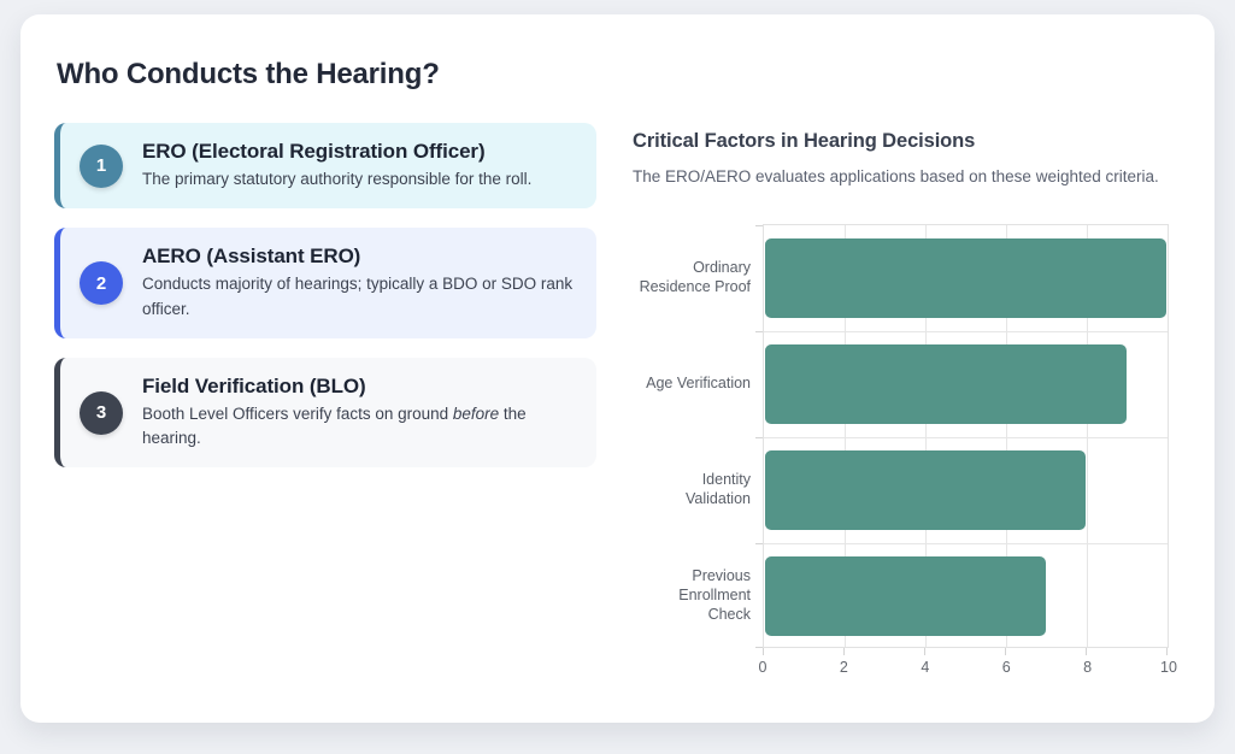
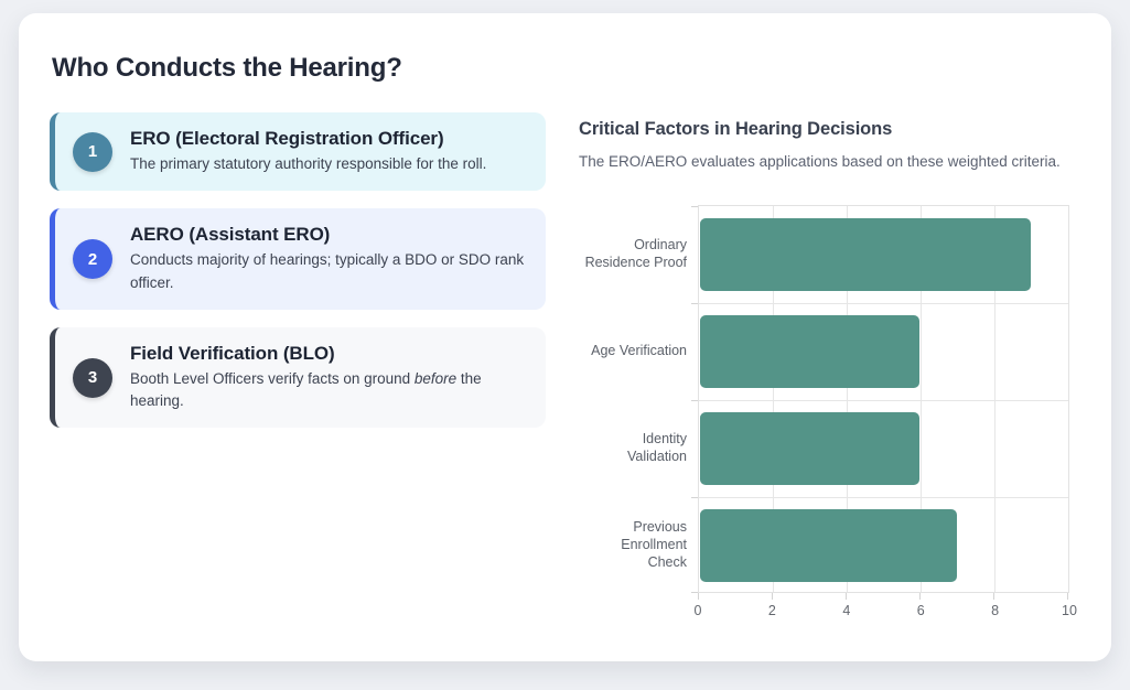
Ordinary Residence Proof: 10 -> 9
Age Verification: 9 -> 6
Identity Validation: 8 -> 6
